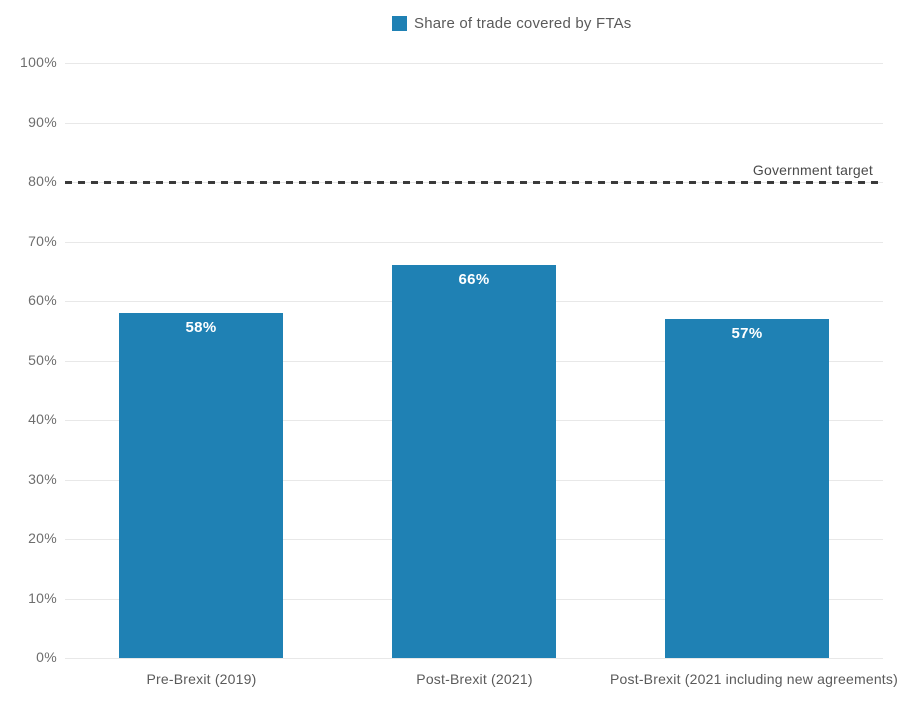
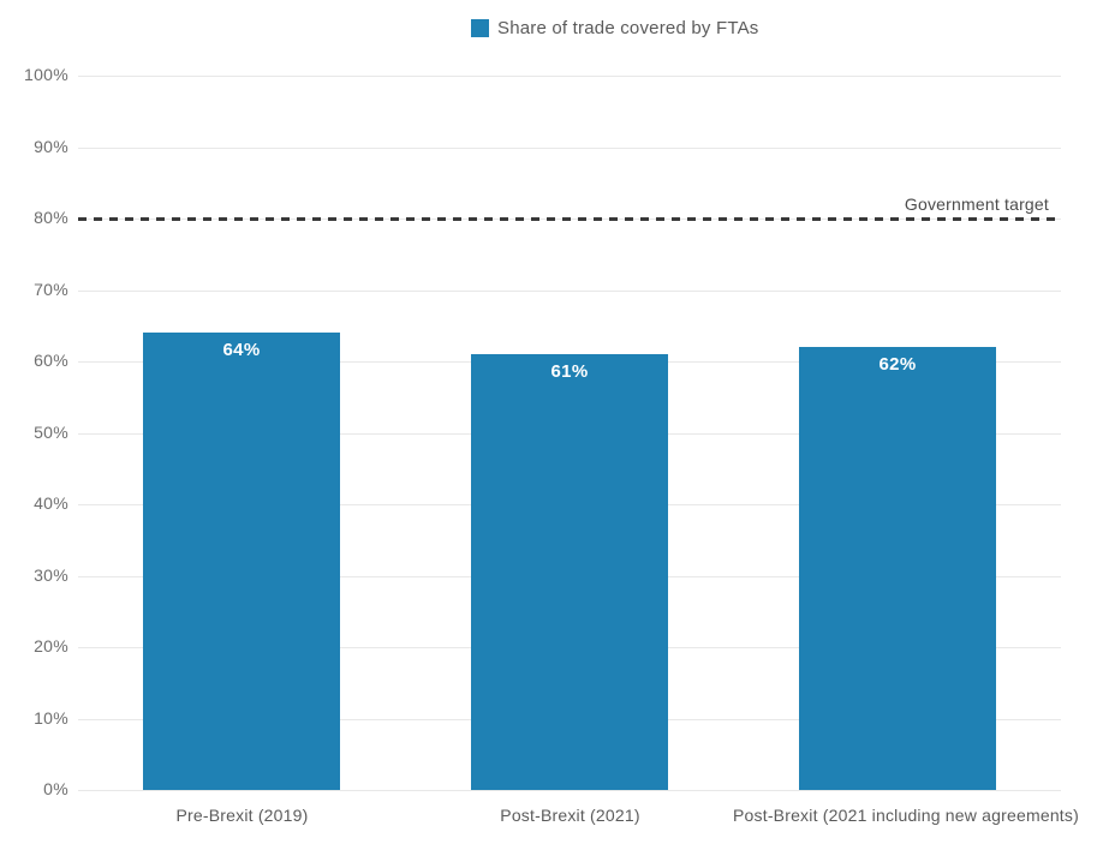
Pre-Brexit (2019): 58% -> 64%
Post-Brexit (2021): 66% -> 61%
Post-Brexit (2021 including new agreements): 57% -> 62%
